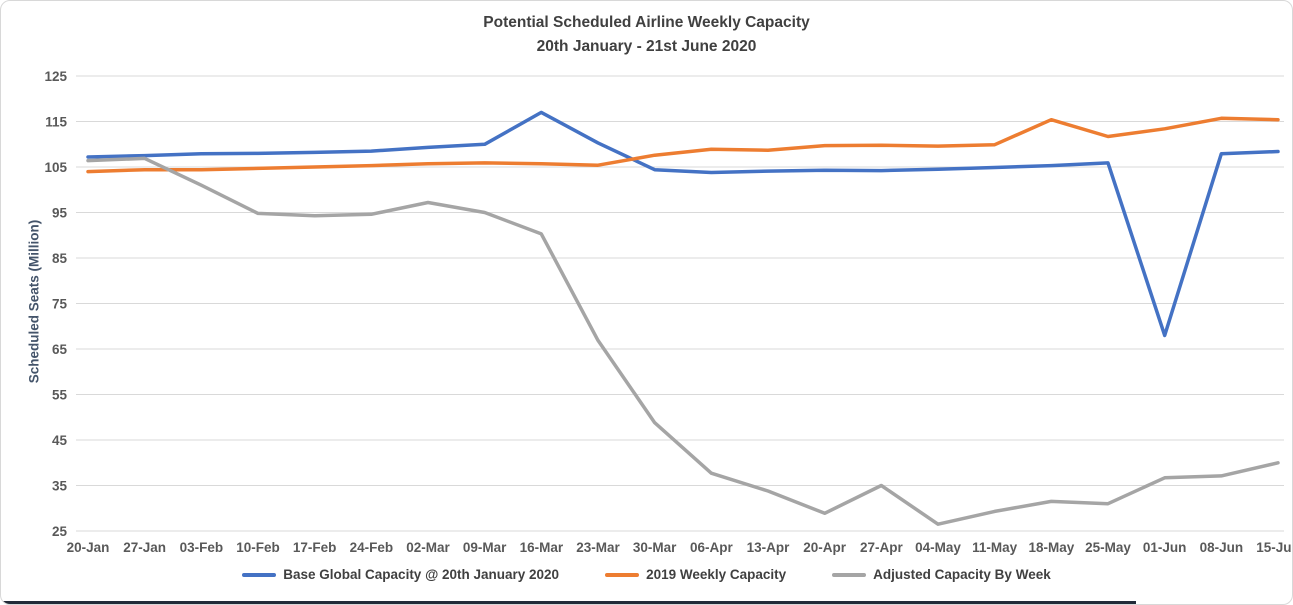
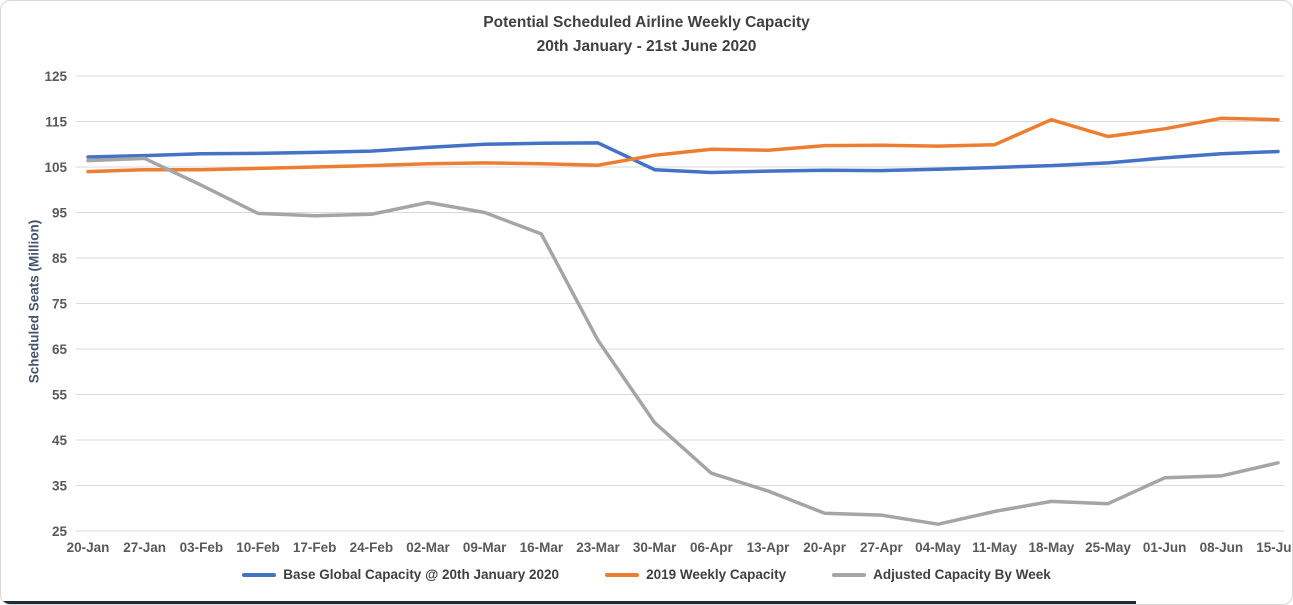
Base Global Capacity @ 20th January 2020/16-Mar: 117 -> 110
Adjusted Capacity By Week/27-Apr: 35 -> 28
Base Global Capacity @ 20th January 2020/01-Jun: 68 -> 107
